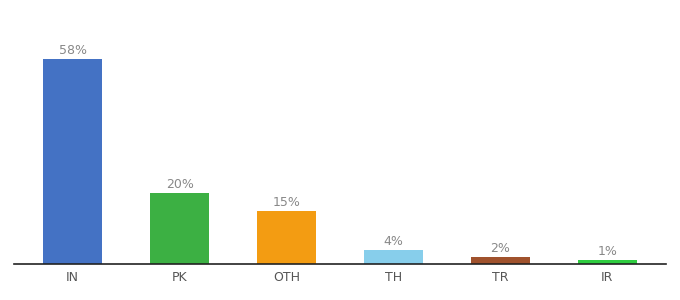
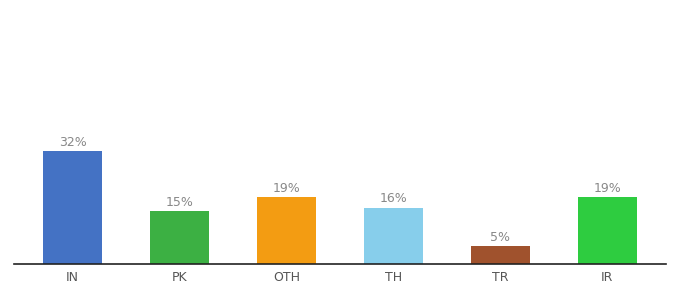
IN: 58% -> 32%
PK: 20% -> 15%
OTH: 15% -> 19%
TH: 4% -> 16%
TR: 2% -> 5%
IR: 1% -> 19%
